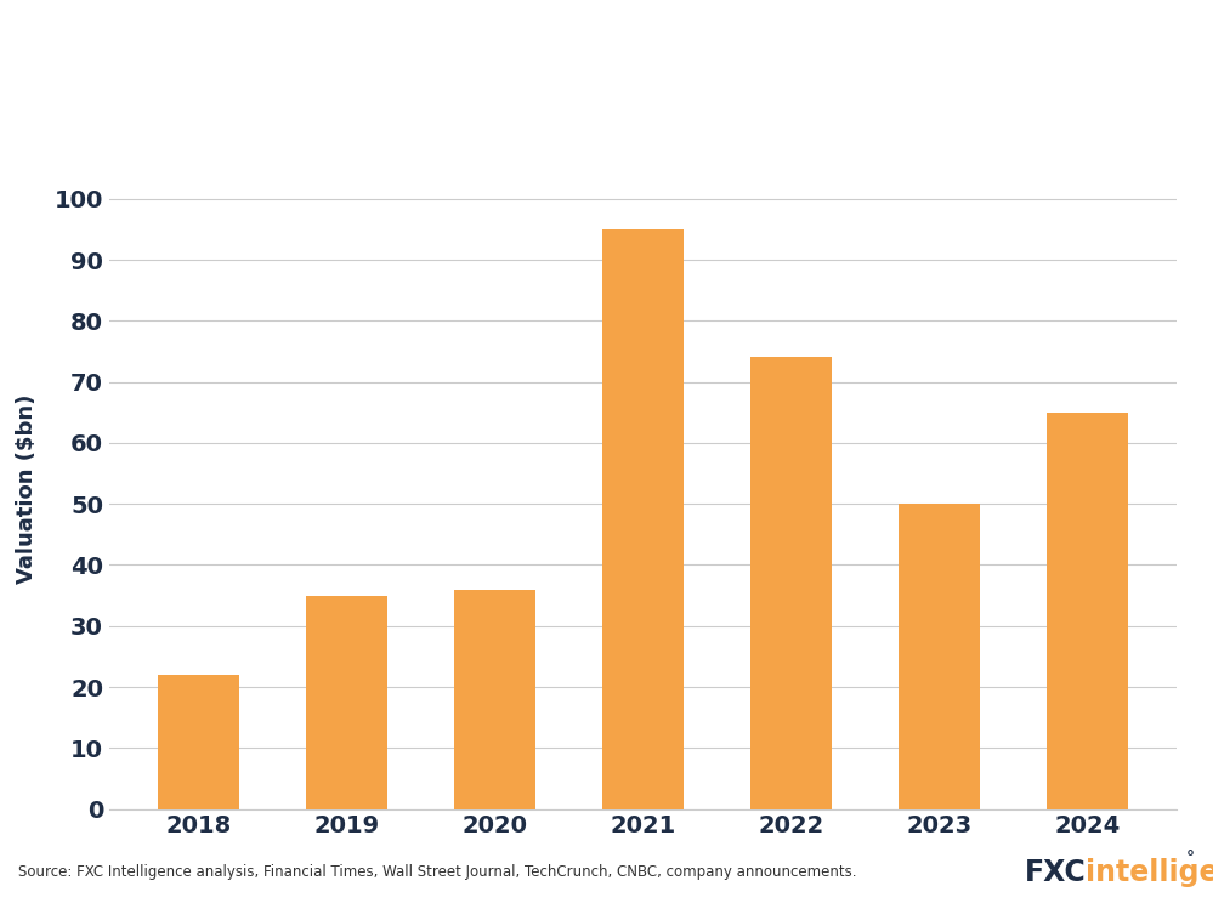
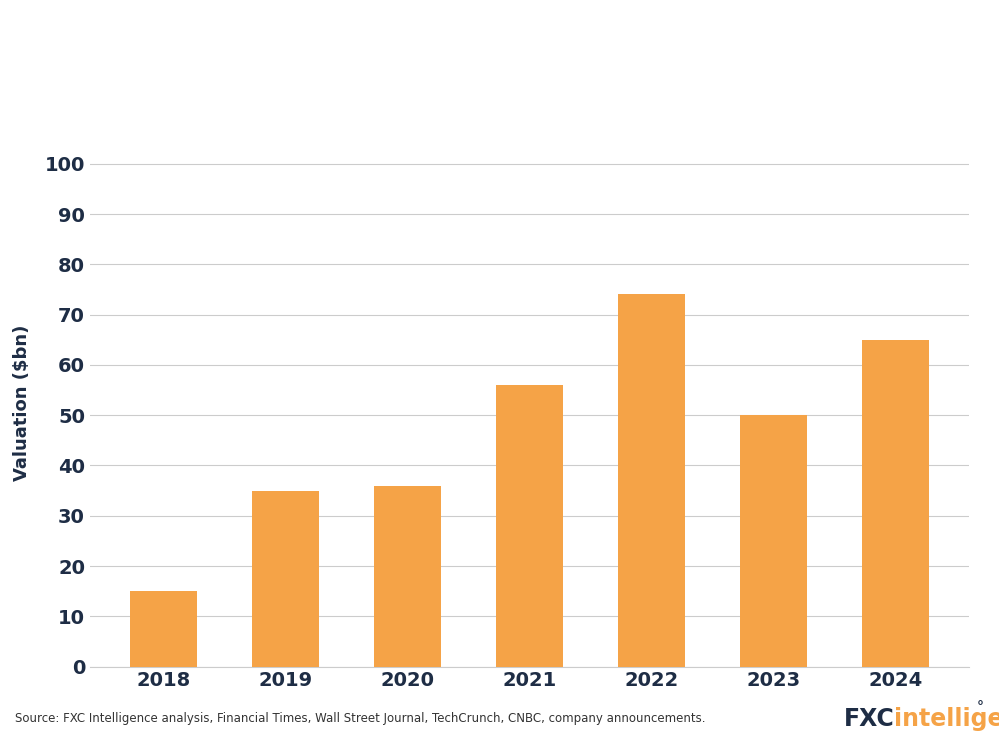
2018: 22 -> 15
2021: 95 -> 56
